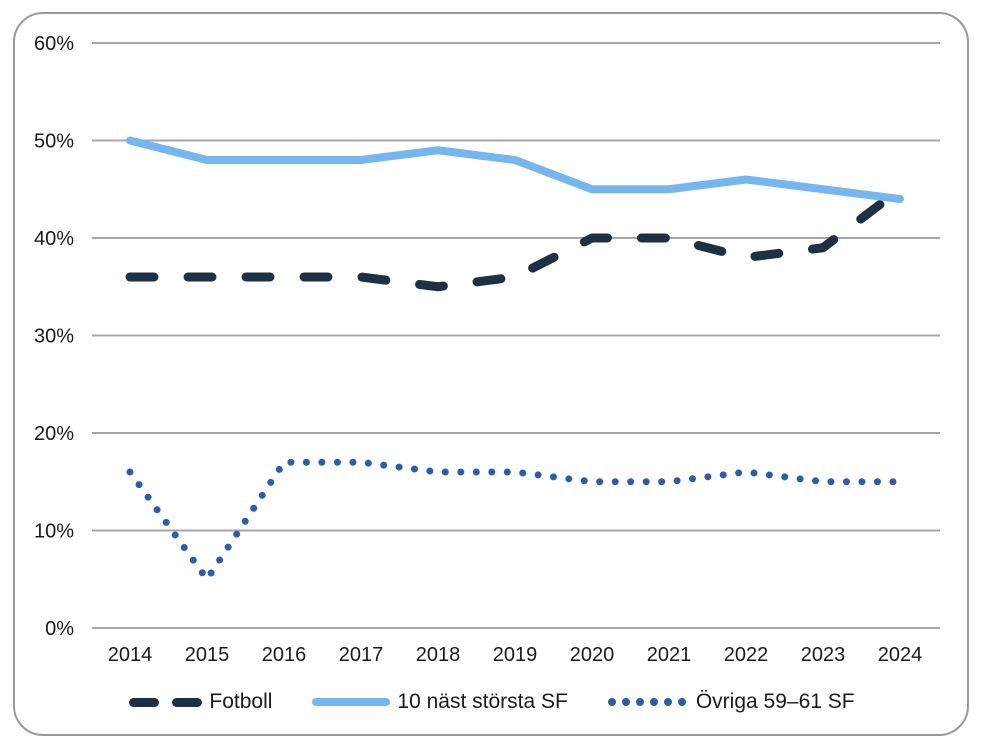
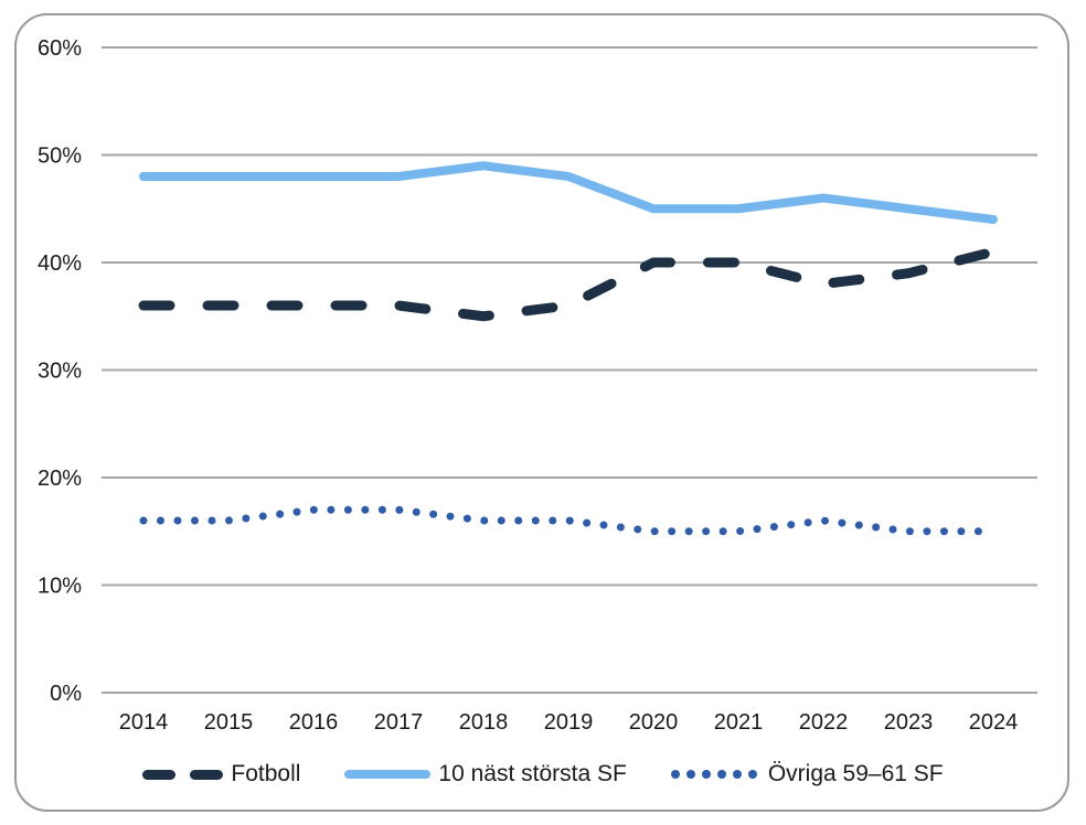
10 näst största SF/2014: 50% -> 48%
Övriga 59–61 SF/2015: 5% -> 16%
Fotboll/2024: 45% -> 41%
